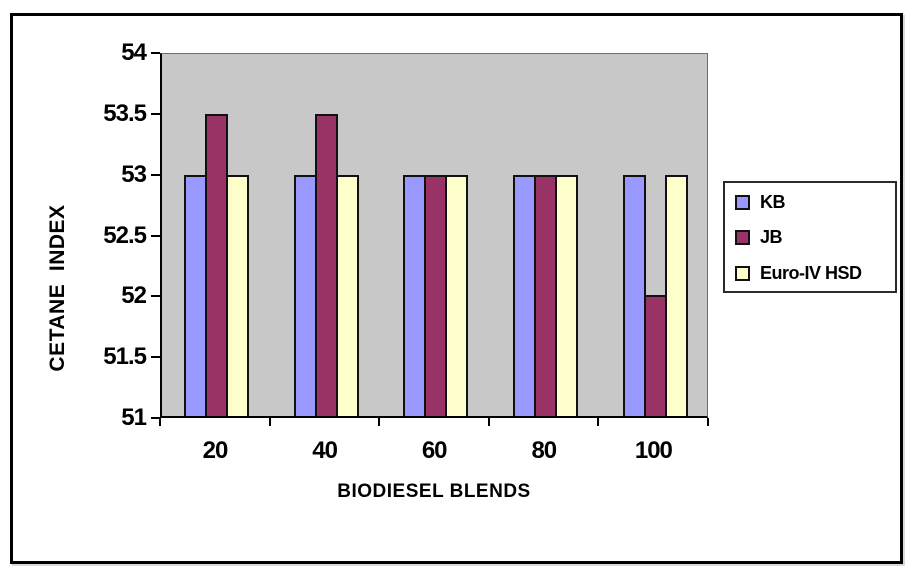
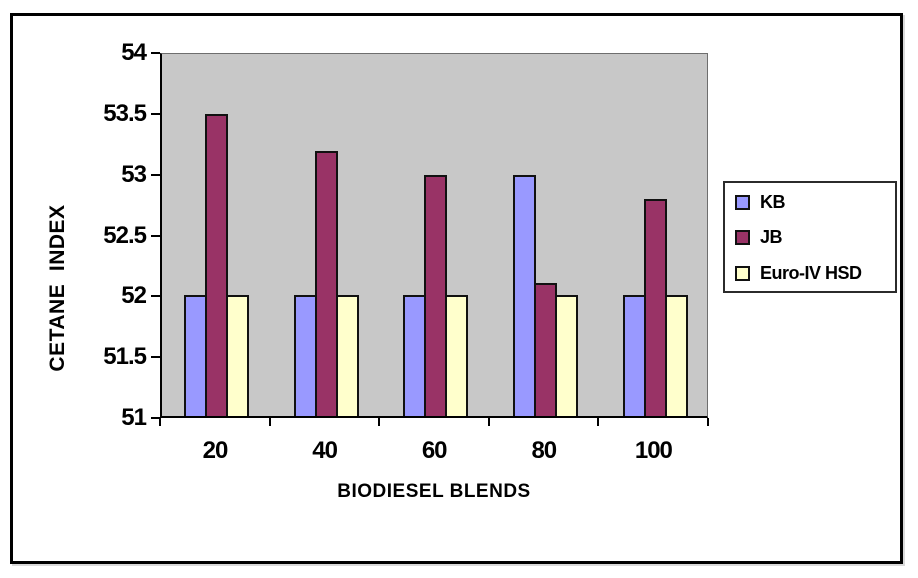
KB/20: 53 -> 52
Euro-IV HSD/20: 53 -> 52
KB/40: 53 -> 52
JB/40: 53.5 -> 53.2
Euro-IV HSD/40: 53 -> 52
KB/60: 53 -> 52
Euro-IV HSD/60: 53 -> 52
JB/80: 53.0 -> 52.1
Euro-IV HSD/80: 53 -> 52
KB/100: 53 -> 52
JB/100: 52.0 -> 52.8
Euro-IV HSD/100: 53 -> 52
